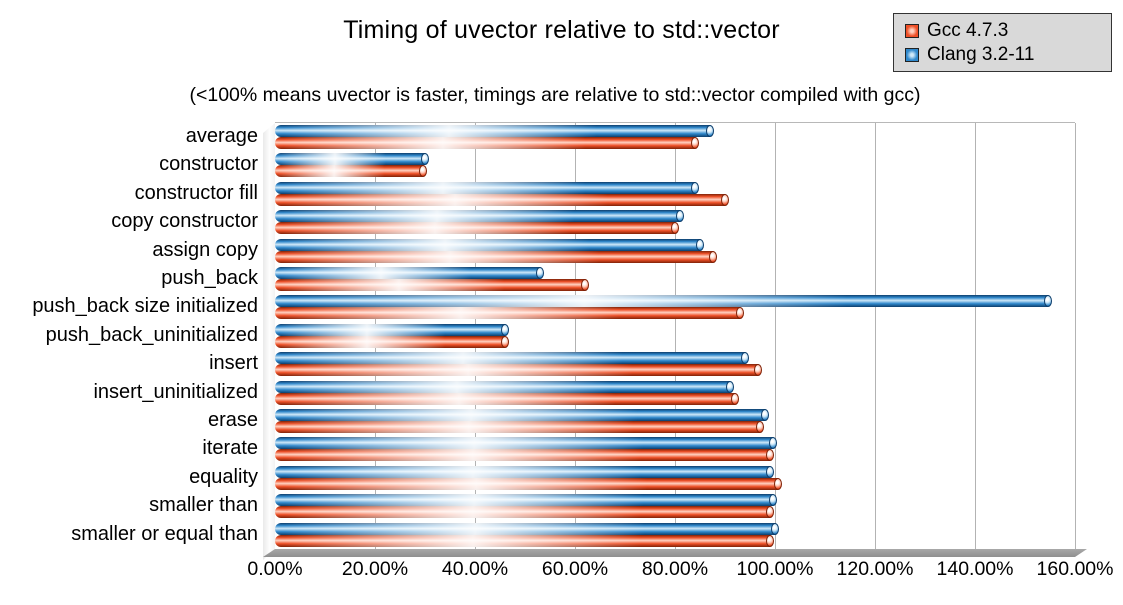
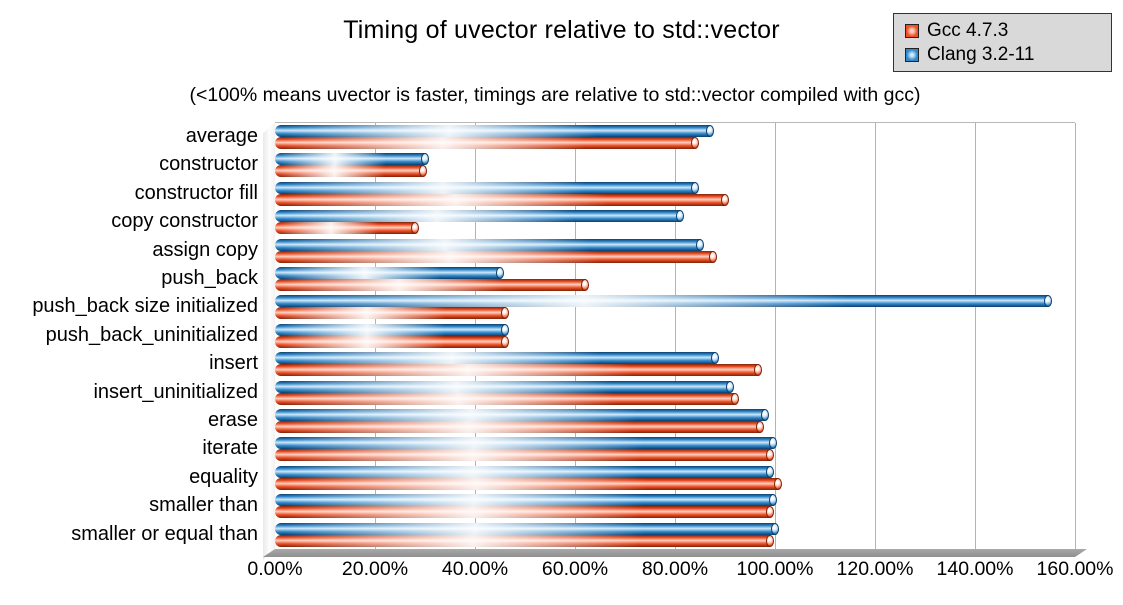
Gcc 4.7.3/copy constructor: 80% -> 28%
Clang 3.2-11/push_back: 53% -> 45%
Gcc 4.7.3/push_back size initialized: 93% -> 46%
Clang 3.2-11/insert: 94% -> 88%
